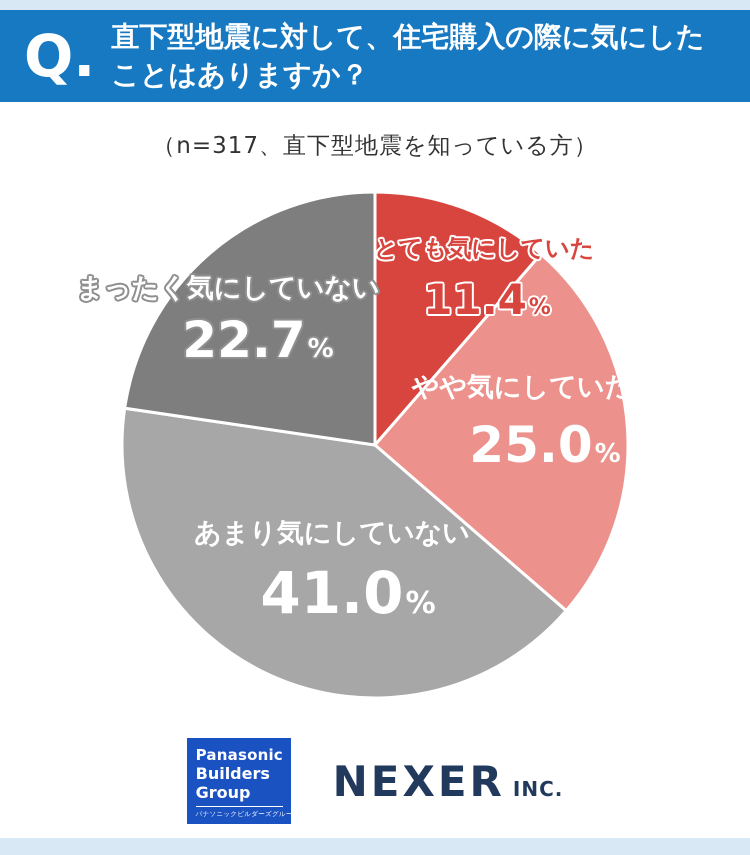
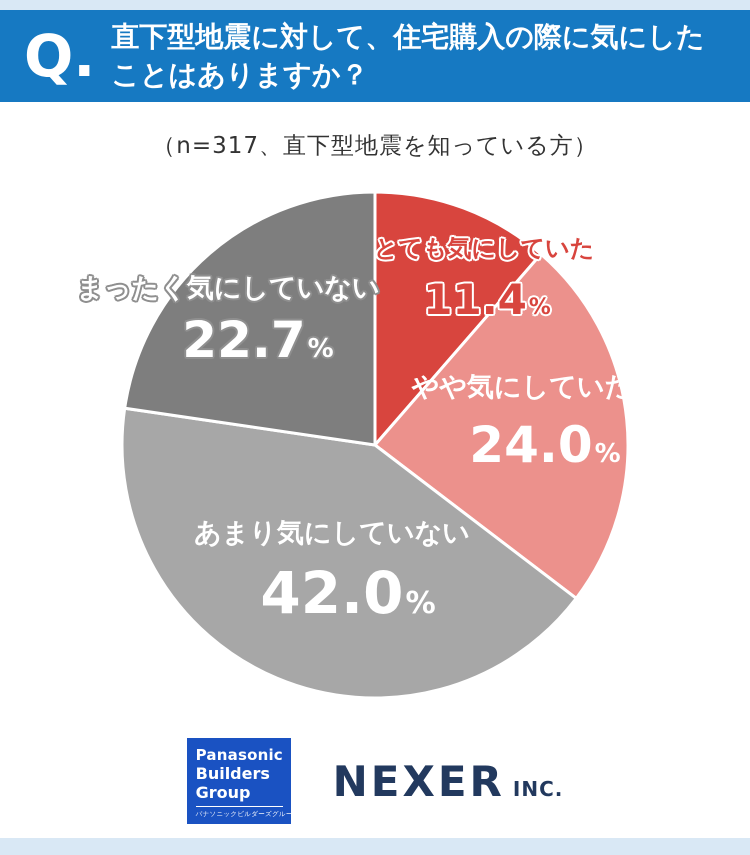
やや気にしていた: 25.0 -> 24.0
あまり気にしていない: 41.0 -> 42.0
